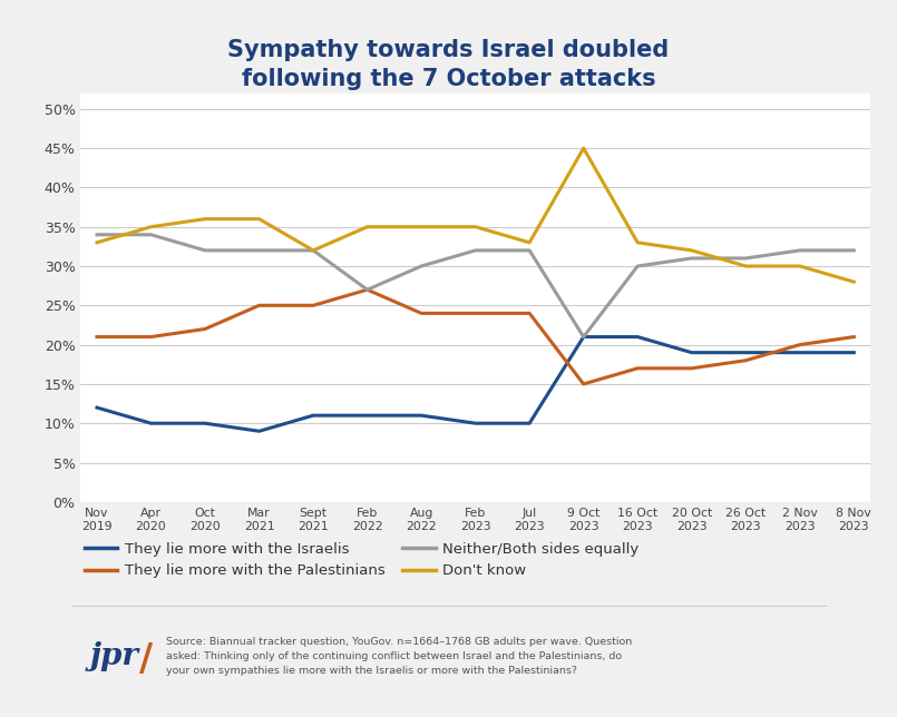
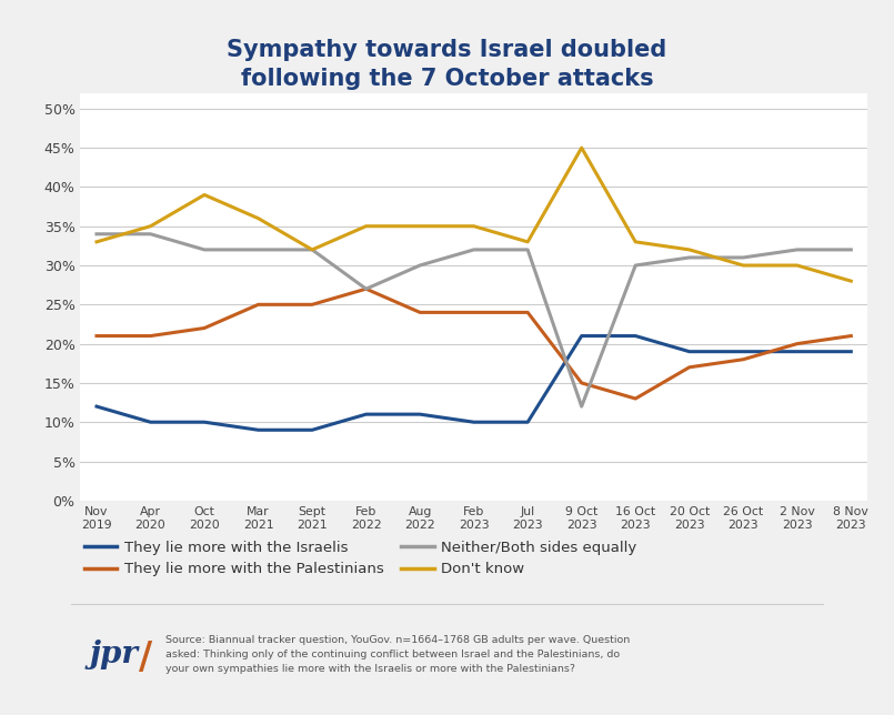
Don't know/Oct 2020: 36% -> 39%
They lie more with the Israelis/Sept 2021: 11% -> 9%
Neither/Both sides equally/9 Oct 2023: 21% -> 12%
They lie more with the Palestinians/16 Oct 2023: 17% -> 13%
